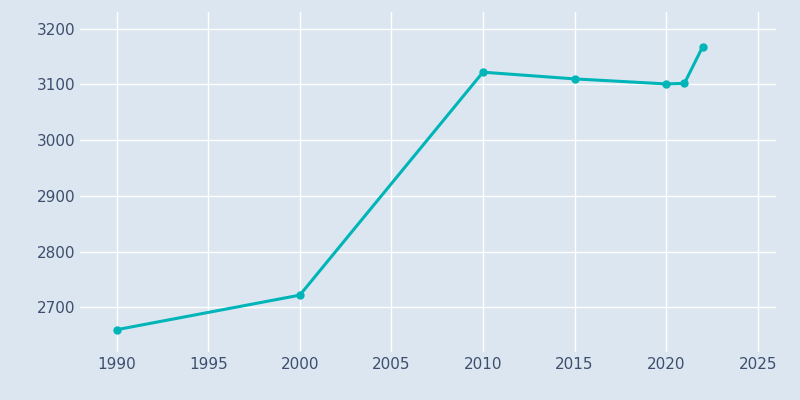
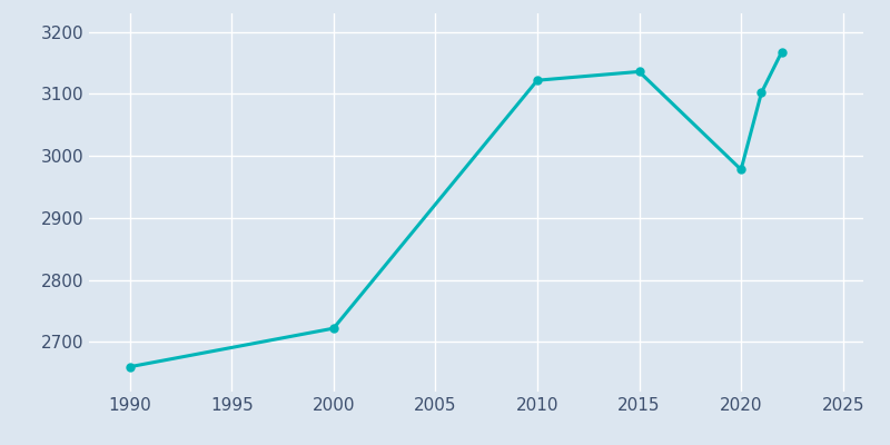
2015: 3110 -> 3136
2020: 3101 -> 2978
